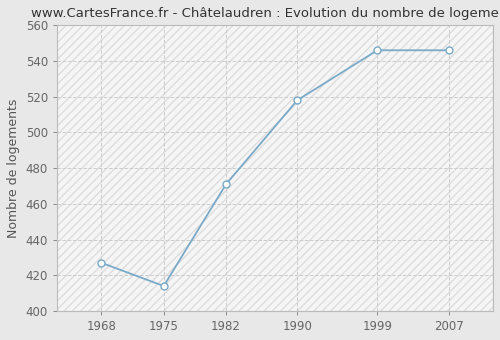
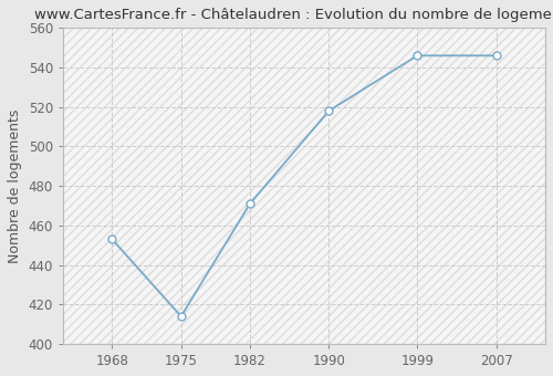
1968: 427 -> 453
